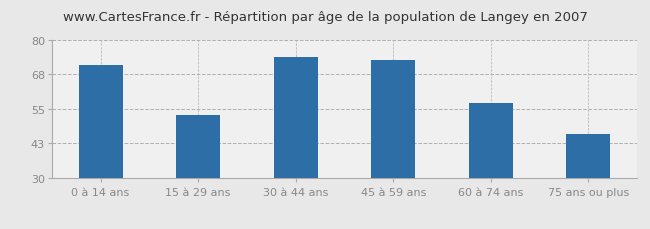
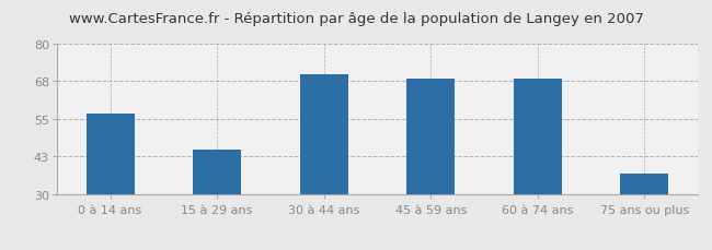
0 à 14 ans: 71.0 -> 57.0
15 à 29 ans: 53.0 -> 45.0
30 à 44 ans: 74.0 -> 70.0
45 à 59 ans: 73.0 -> 68.5
60 à 74 ans: 57.5 -> 68.5
75 ans ou plus: 46.0 -> 37.0
